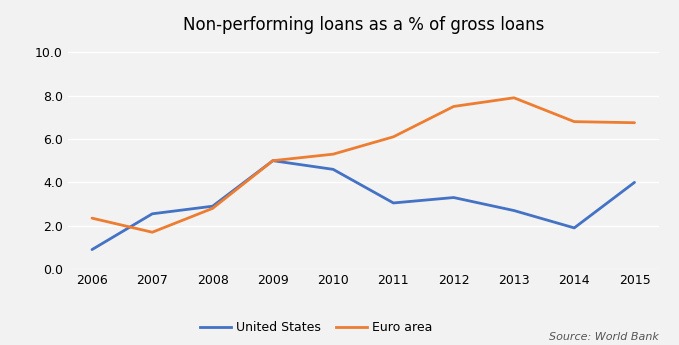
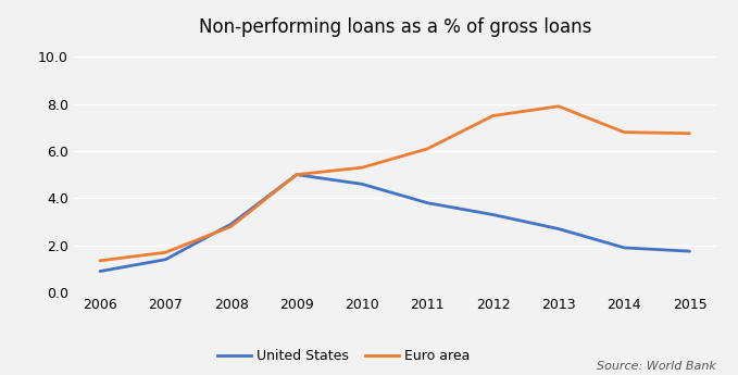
Euro area/2006: 2.35 -> 1.35
United States/2007: 2.55 -> 1.40
United States/2011: 3.05 -> 3.80
United States/2015: 4.00 -> 1.75
